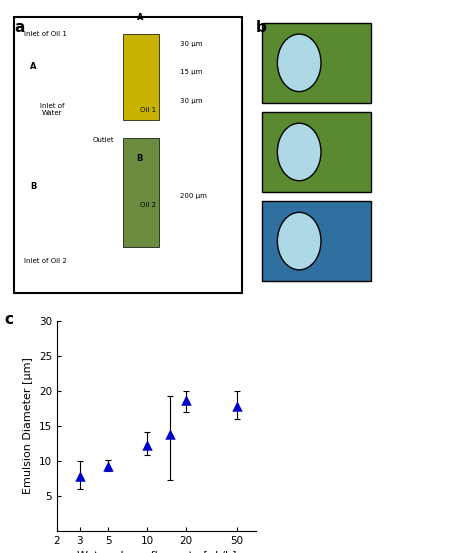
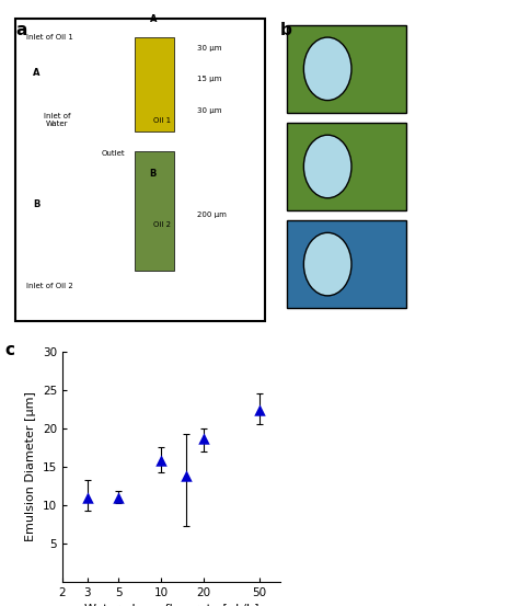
3: 7.8 -> 11.0
5: 9.3 -> 11.0
10: 12.3 -> 15.8
50: 17.8 -> 22.4
